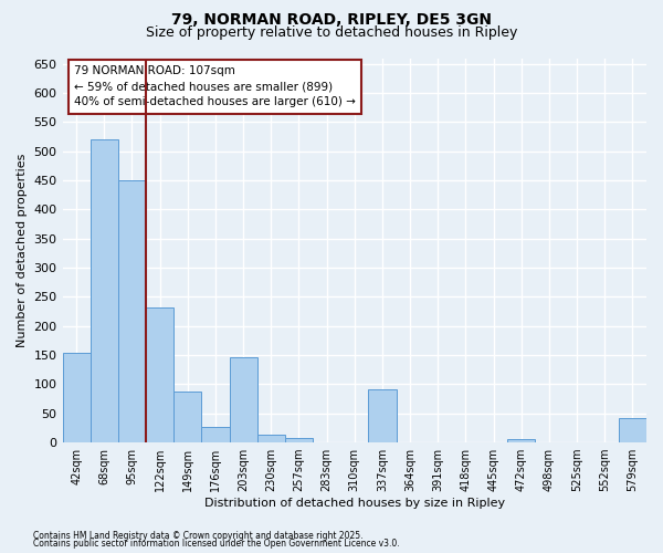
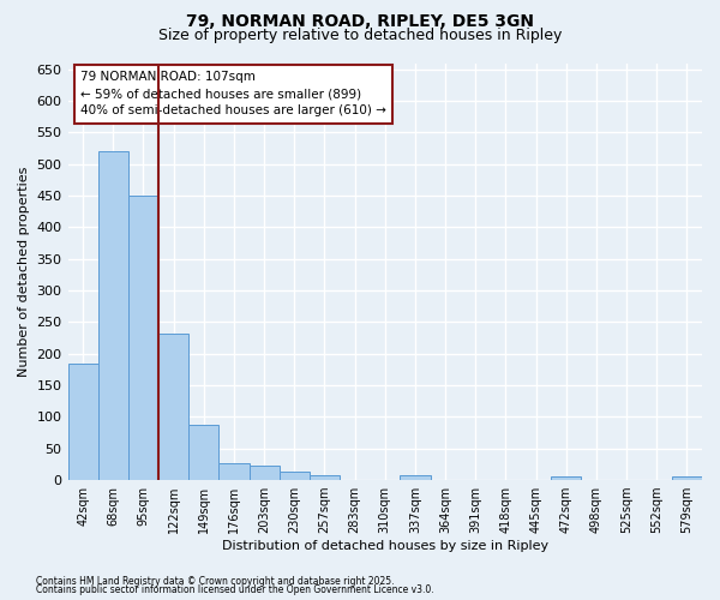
42sqm: 154 -> 185
203sqm: 146 -> 22
337sqm: 92 -> 8
579sqm: 42 -> 5
